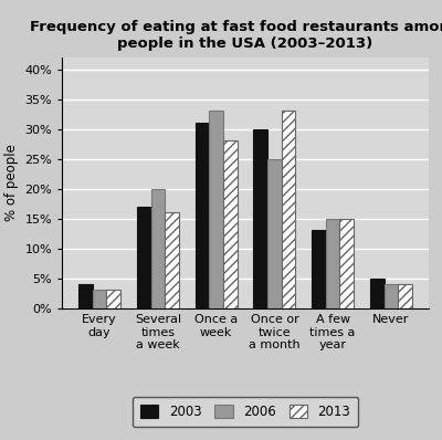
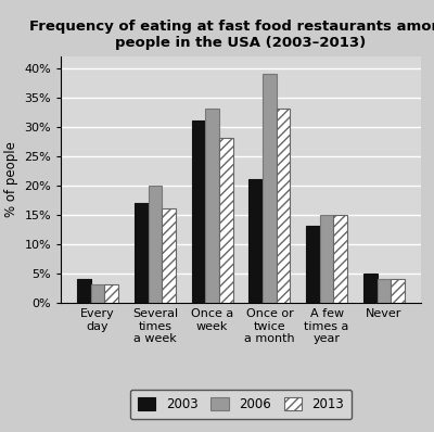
2003/Once or twice a month: 30% -> 21%
2006/Once or twice a month: 25% -> 39%
